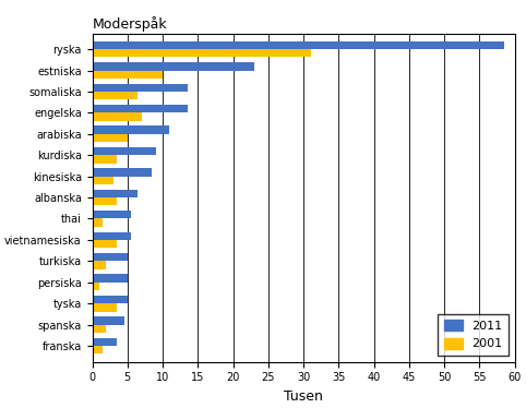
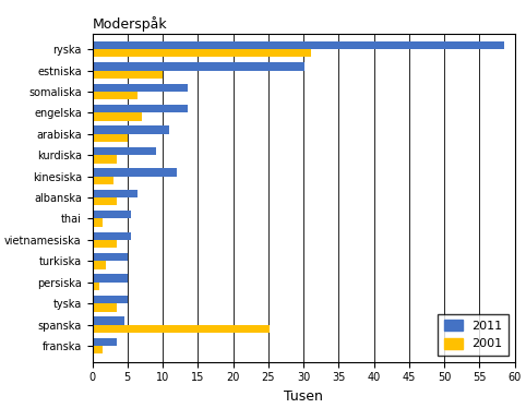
2011/estniska: 23.0 -> 30.2
2011/kinesiska: 8.5 -> 12.0
2001/spanska: 2.0 -> 25.2
